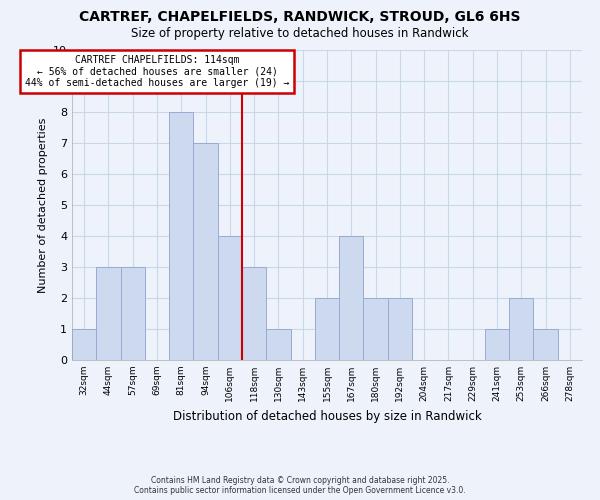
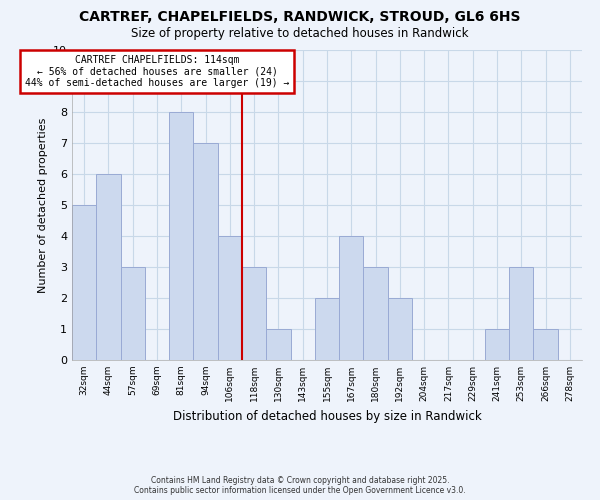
32sqm: 1 -> 5
44sqm: 3 -> 6
180sqm: 2 -> 3
253sqm: 2 -> 3
